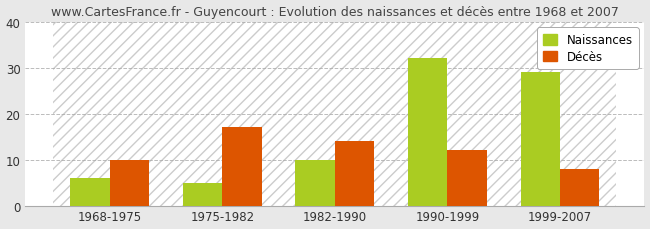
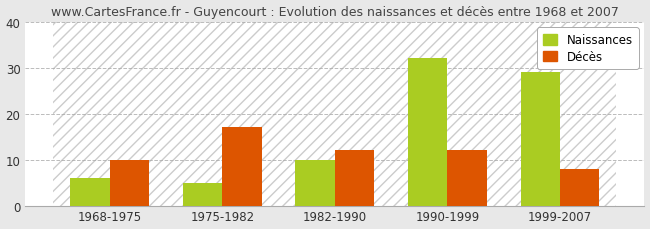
Décès/1982-1990: 14 -> 12
